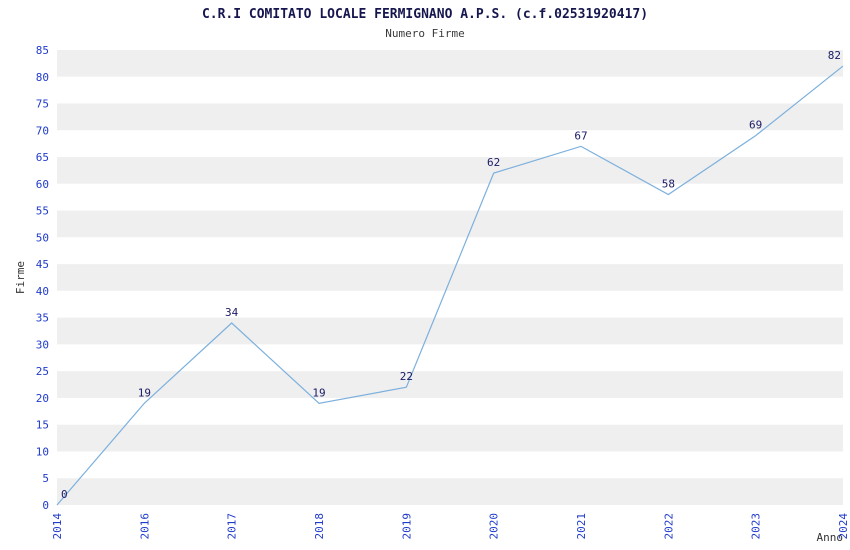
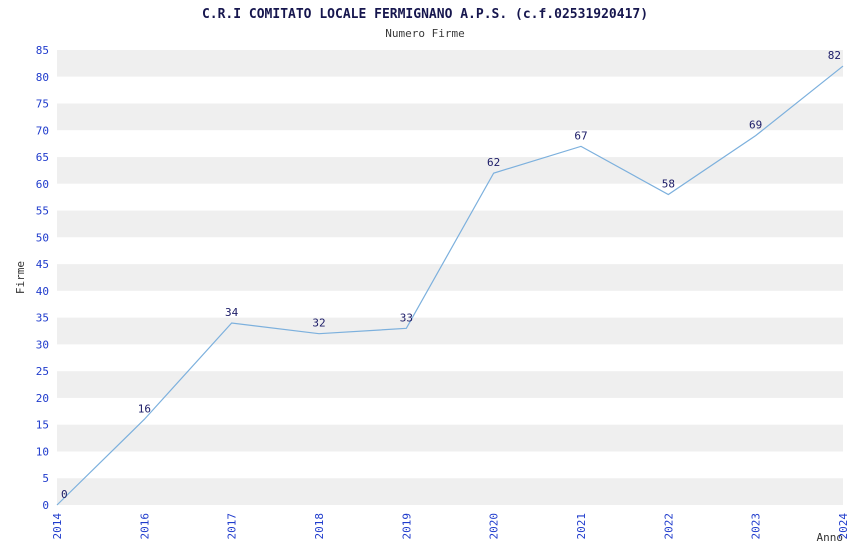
2016: 19 -> 16
2018: 19 -> 32
2019: 22 -> 33
